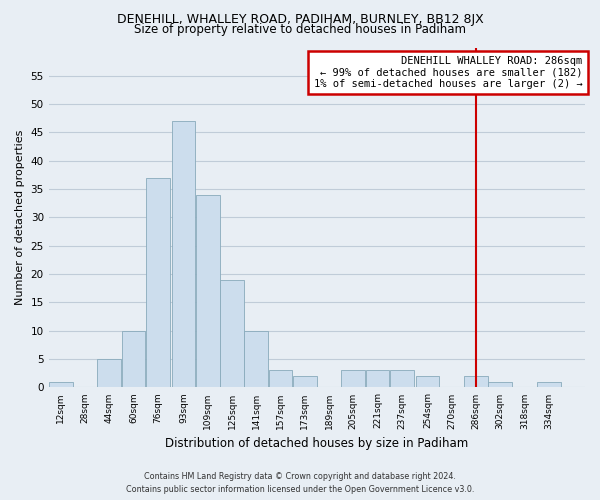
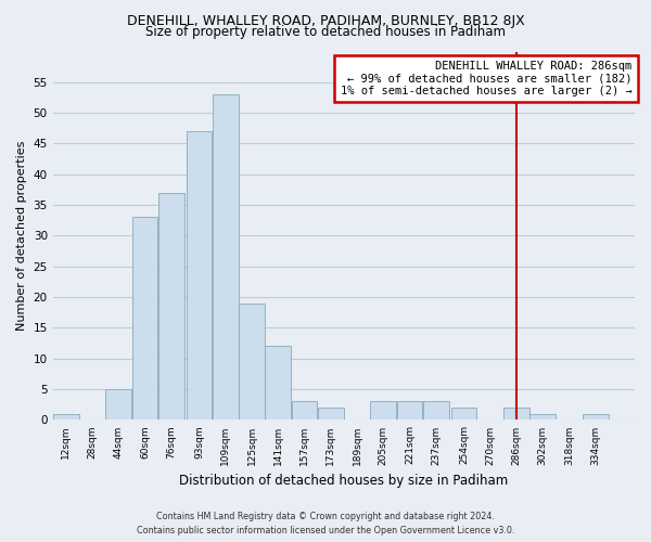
60sqm: 10 -> 33
109sqm: 34 -> 53
141sqm: 10 -> 12
